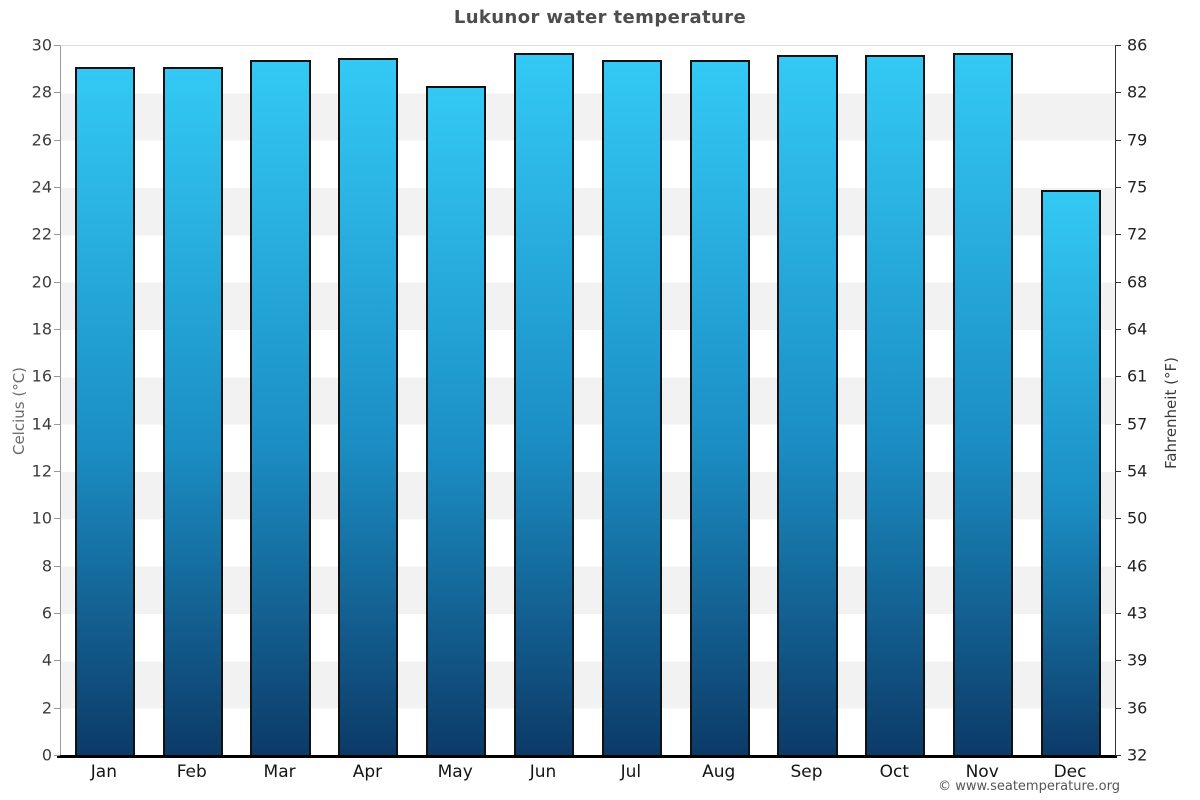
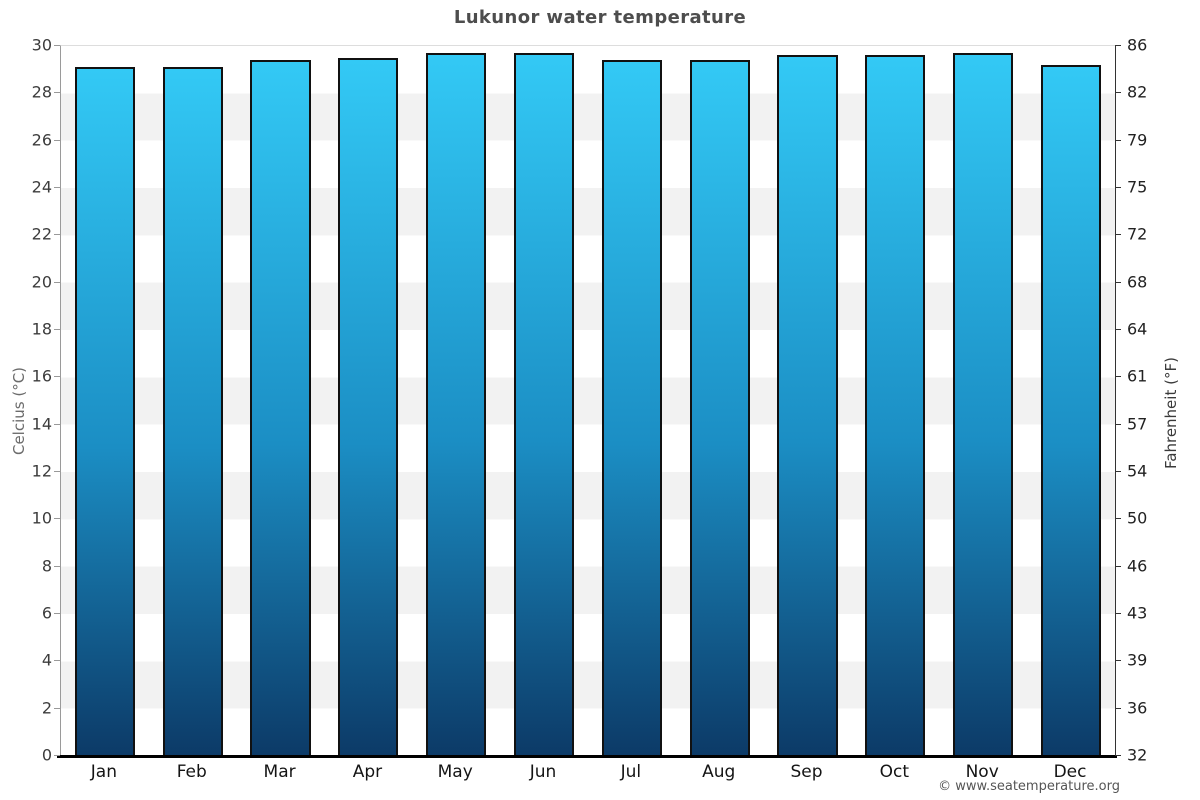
May: 28.3 -> 29.7
Dec: 23.9 -> 29.2
